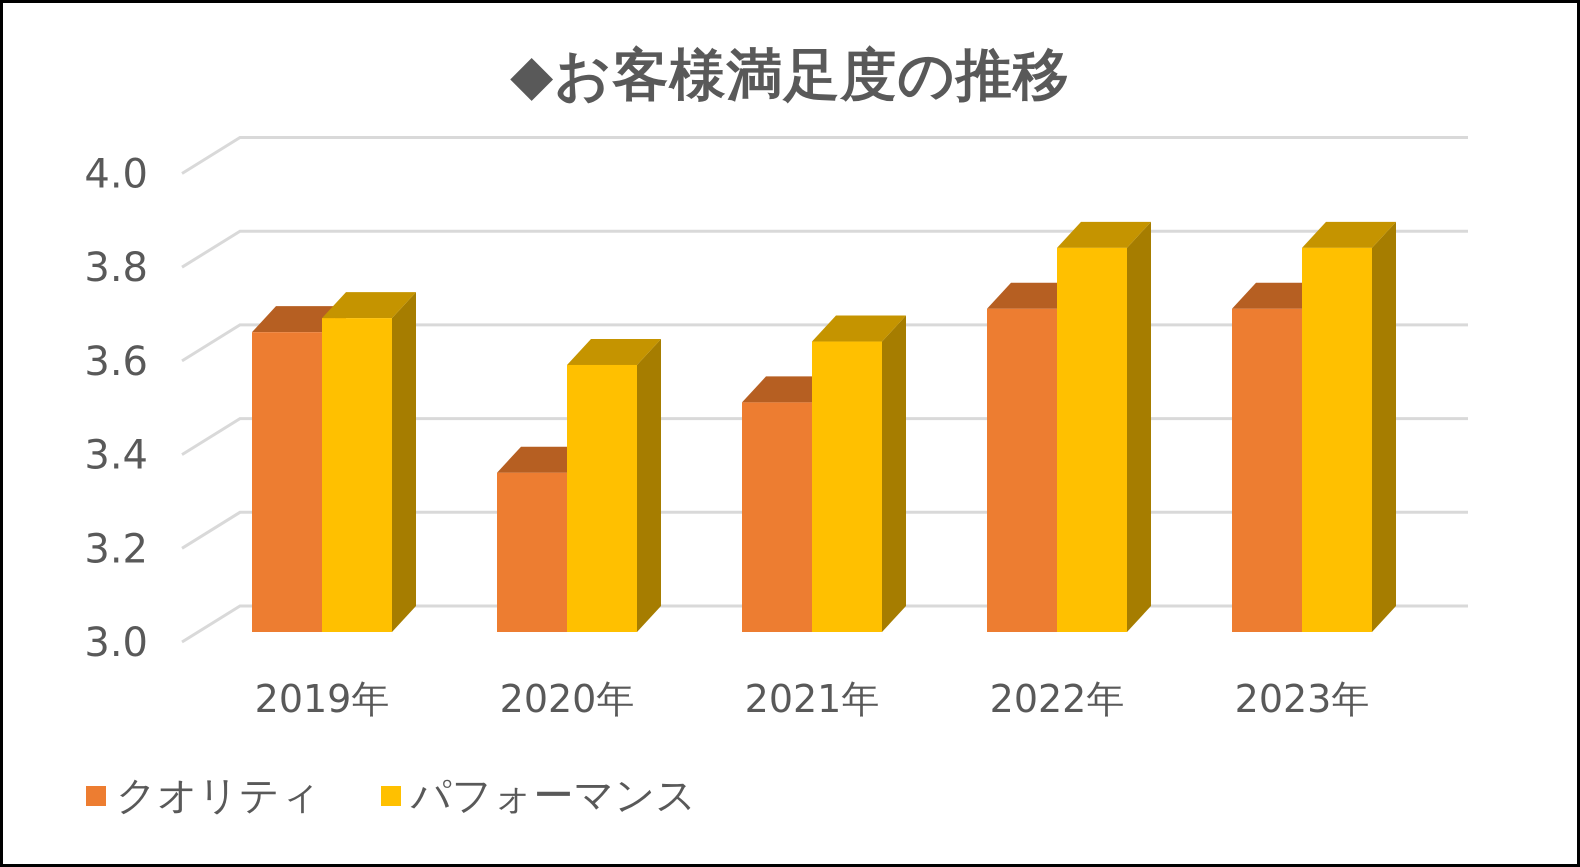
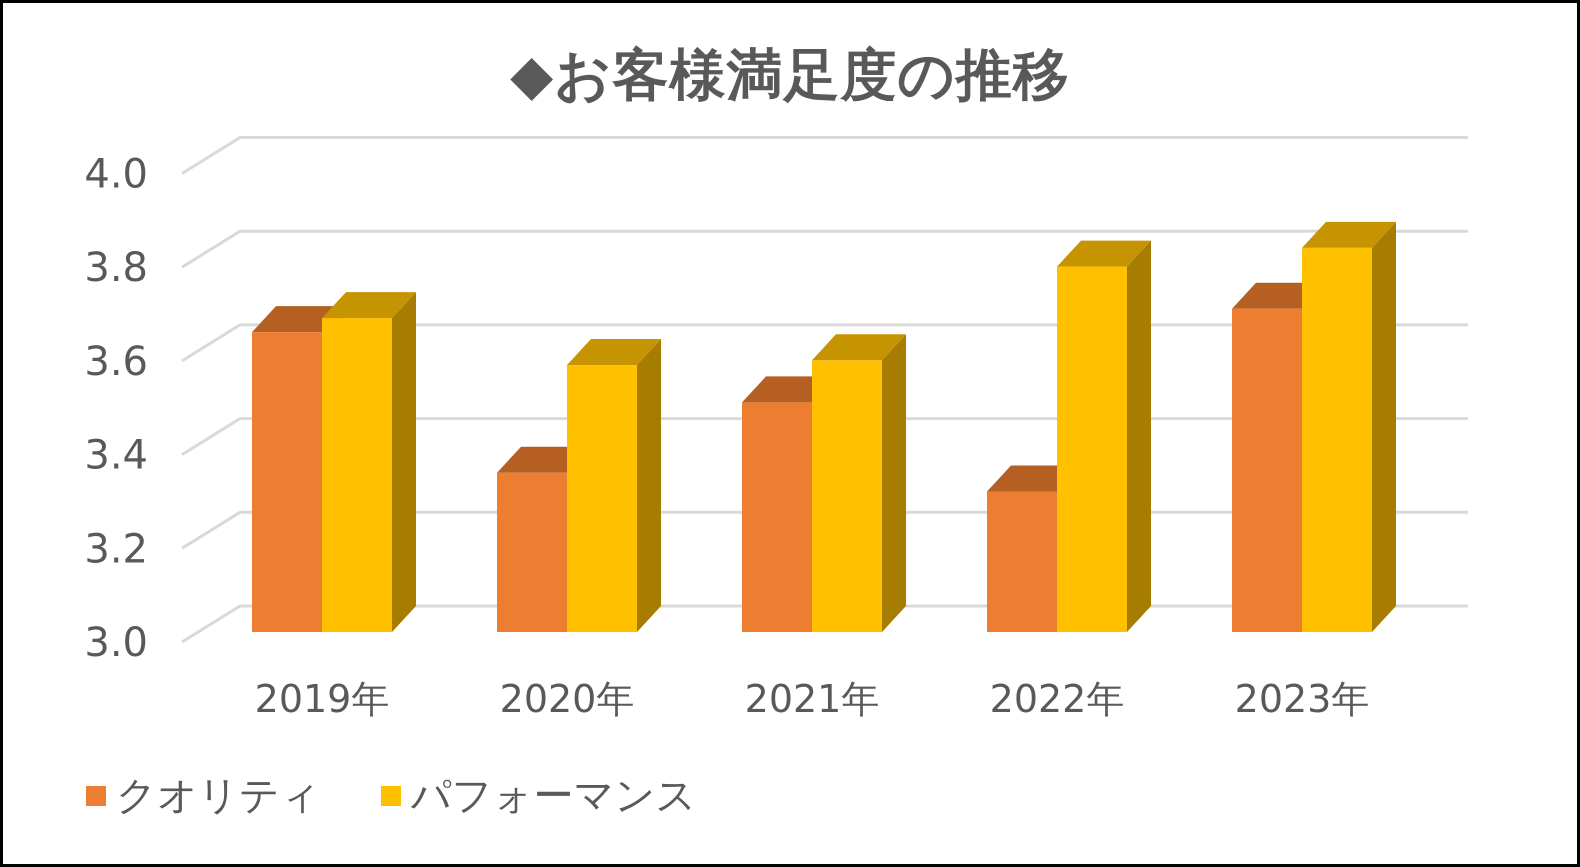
パフォーマンス/2021年: 3.62 -> 3.58
クオリティ/2022年: 3.69 -> 3.30
パフォーマンス/2022年: 3.82 -> 3.78
